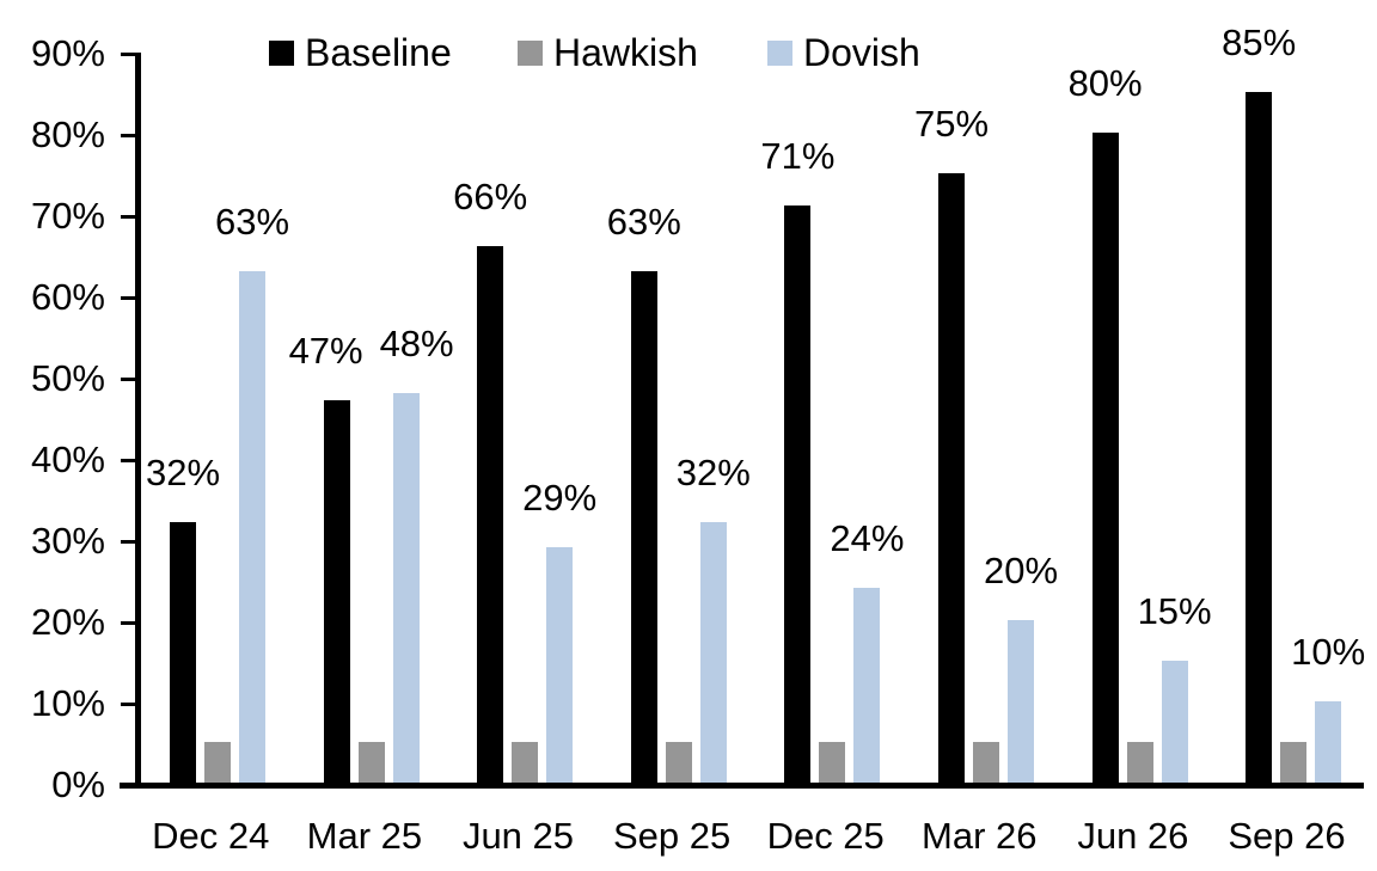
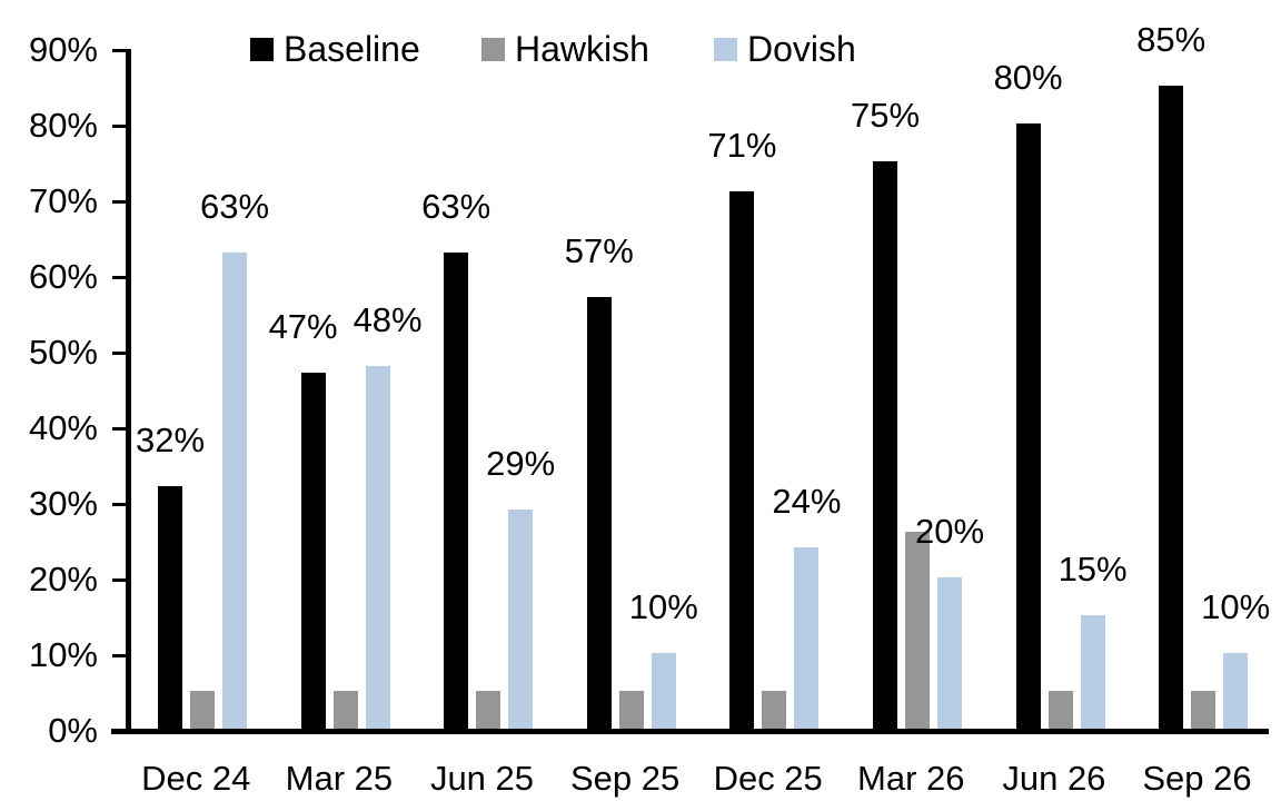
Baseline/Jun 25: 66% -> 63%
Baseline/Sep 25: 63% -> 57%
Dovish/Sep 25: 32% -> 10%
Hawkish/Mar 26: 5% -> 26%
